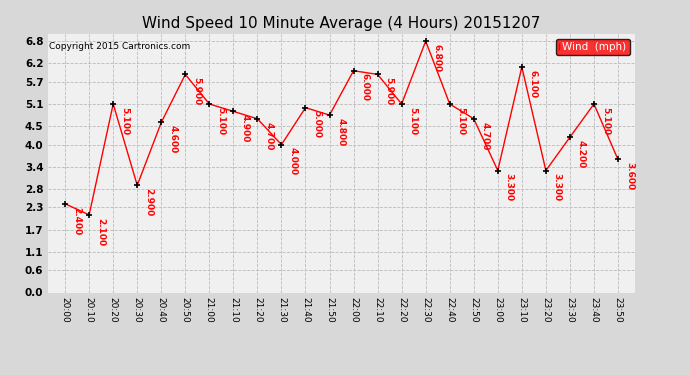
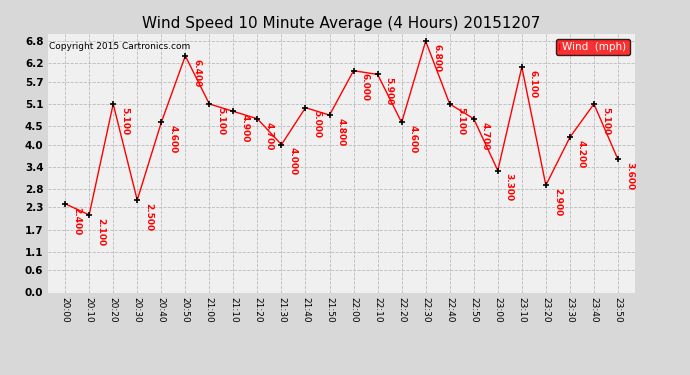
20:30: 2.900 -> 2.500
20:50: 5.900 -> 6.400
22:20: 5.100 -> 4.600
23:20: 3.300 -> 2.900
